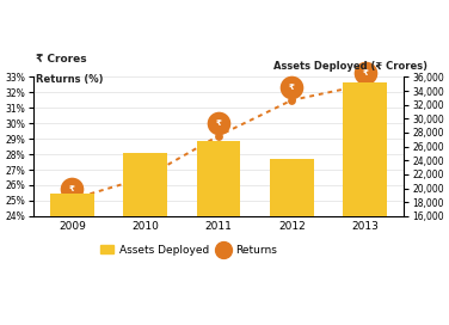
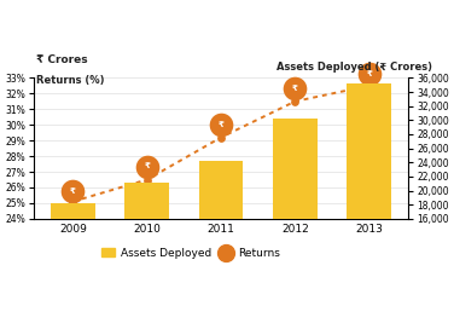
Assets Deployed/2009: 19,200 -> 18,200
Assets Deployed/2010: 25,000 -> 21,200
Assets Deployed/2011: 26,800 -> 24,200
Assets Deployed/2012: 24,200 -> 30,200
